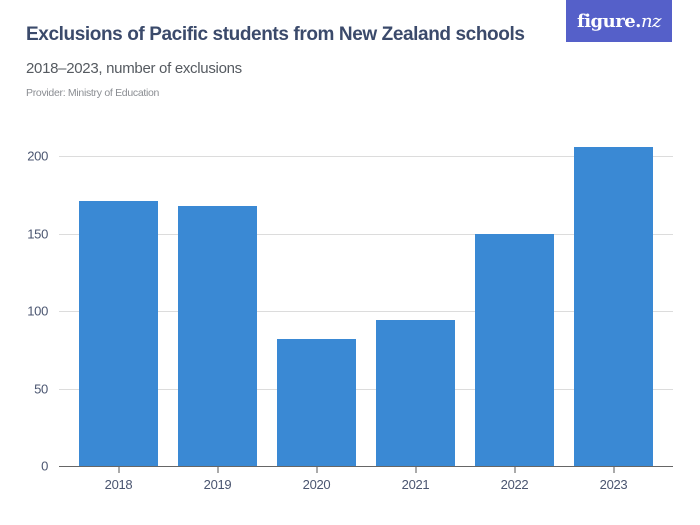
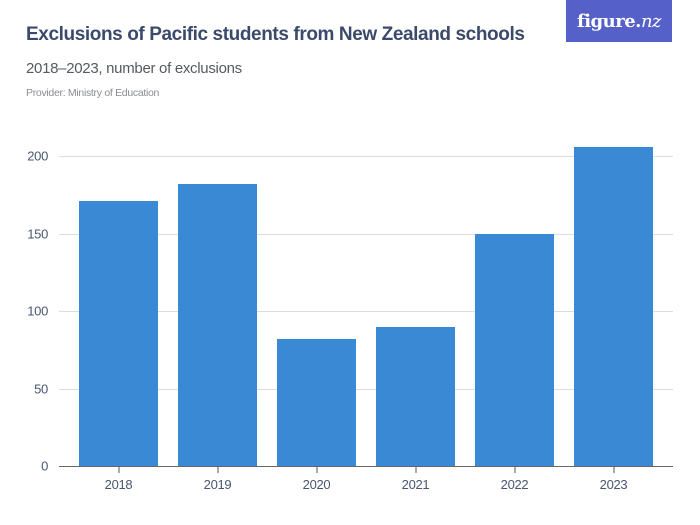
2019: 168 -> 182
2021: 94 -> 90
